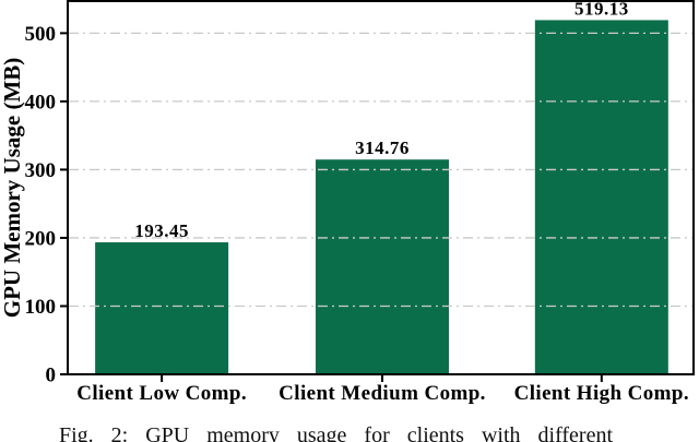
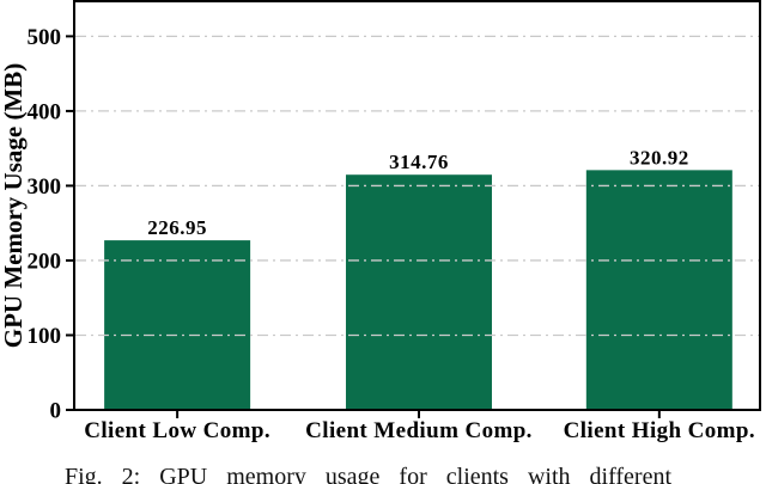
Client Low Comp.: 193.45 -> 226.95
Client High Comp.: 519.13 -> 320.92
